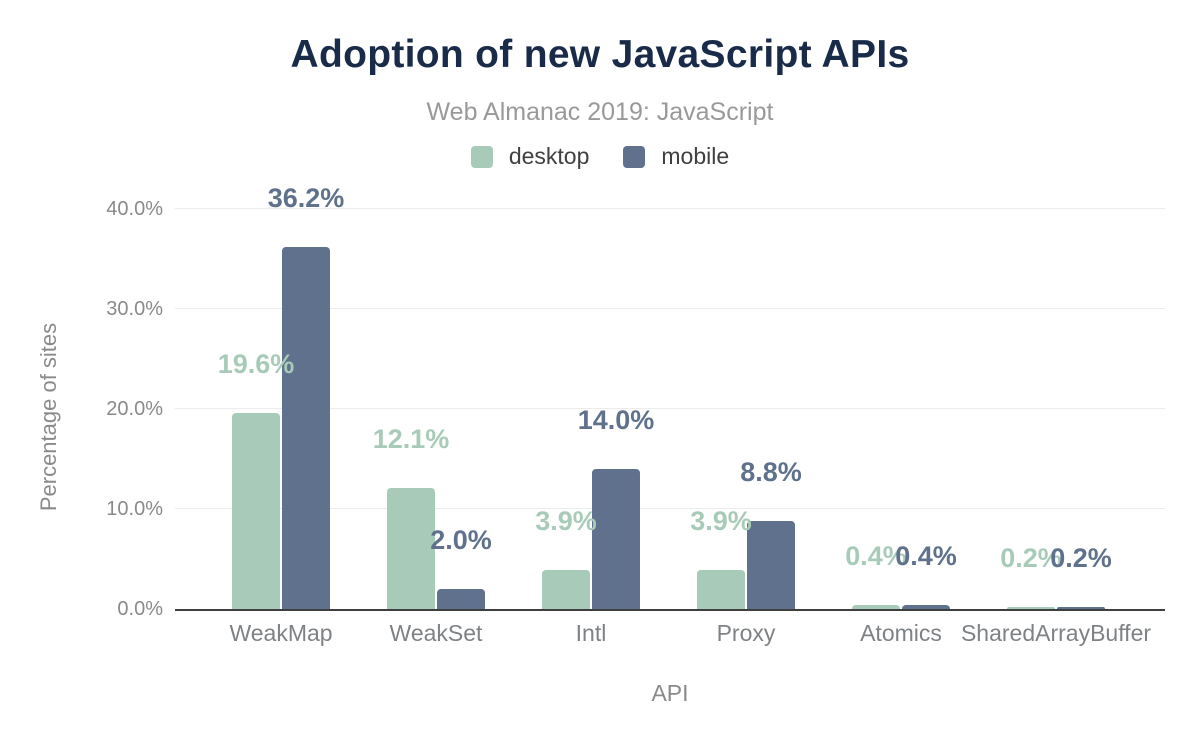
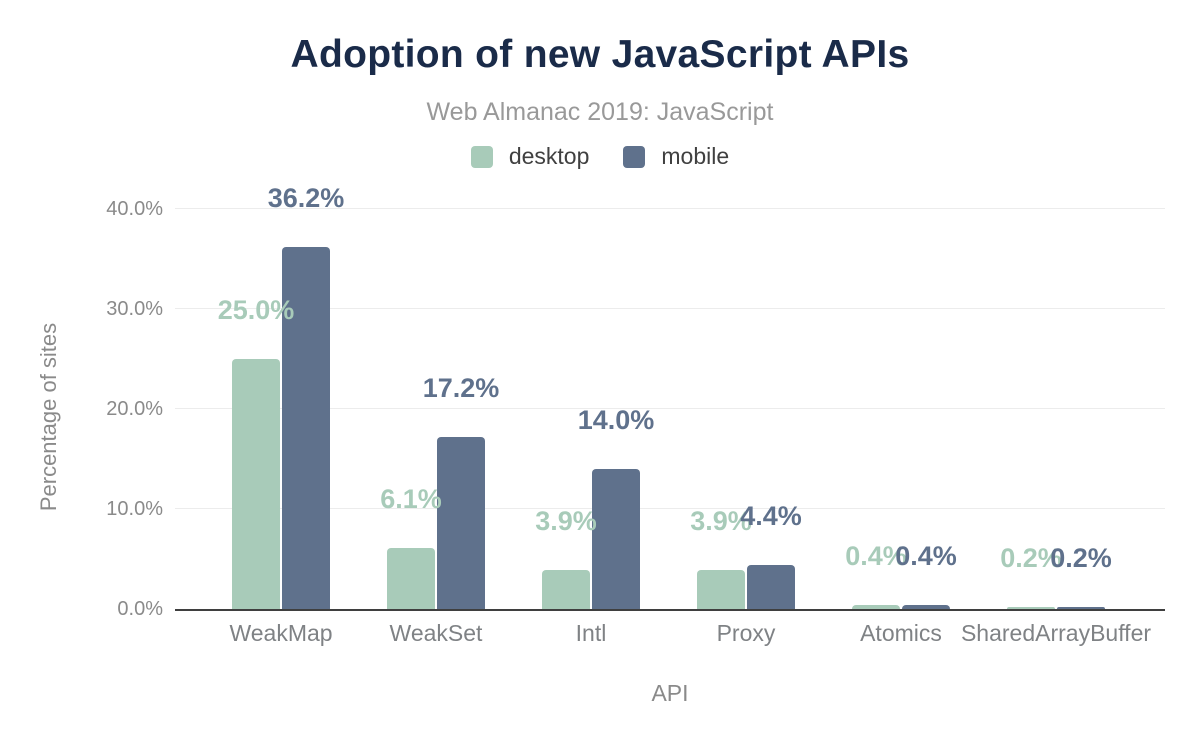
desktop/WeakMap: 19.6% -> 25.0%
desktop/WeakSet: 12.1% -> 6.1%
mobile/WeakSet: 2.0% -> 17.2%
mobile/Proxy: 8.8% -> 4.4%
